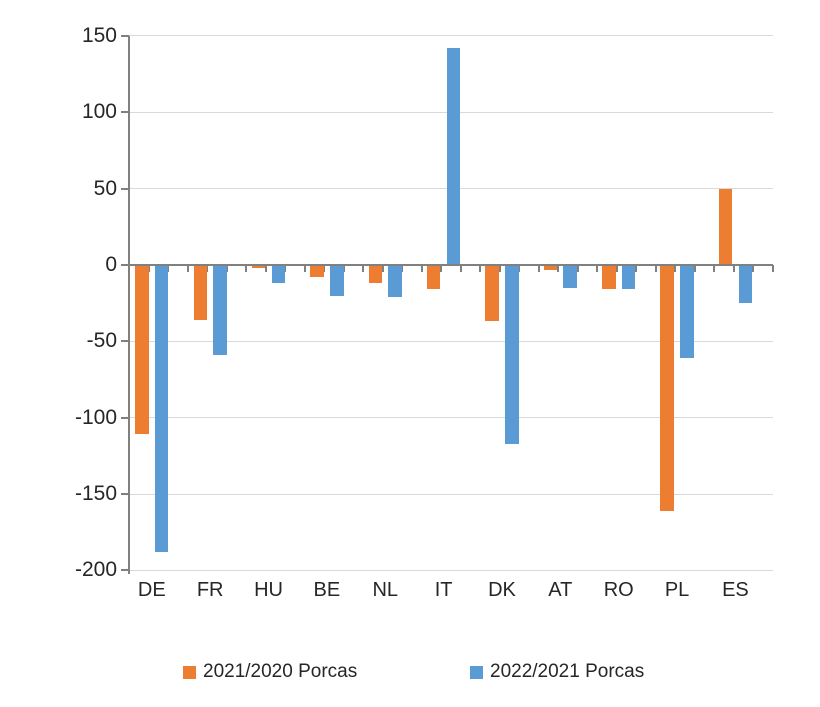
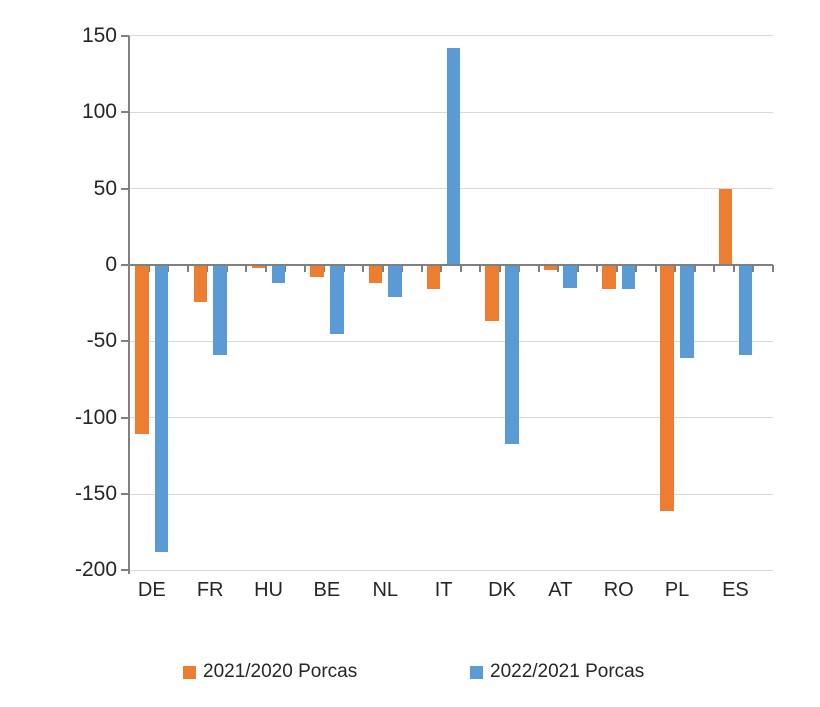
2021/2020 Porcas/FR: -36 -> -24
2022/2021 Porcas/BE: -20 -> -45
2022/2021 Porcas/ES: -25 -> -59
